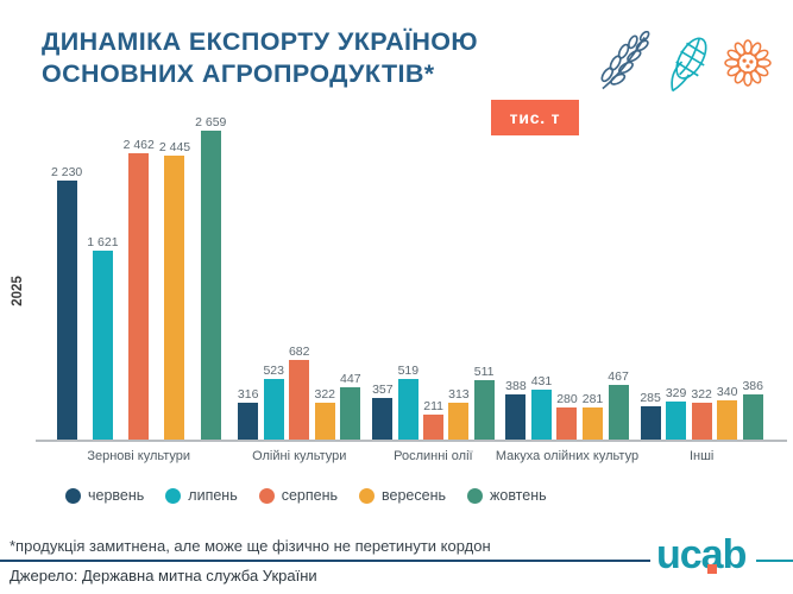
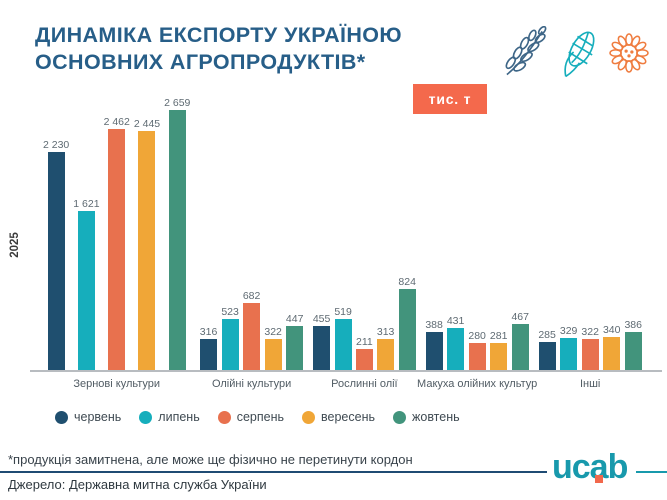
червень/Рослинні олії: 357 -> 455
жовтень/Рослинні олії: 511 -> 824
